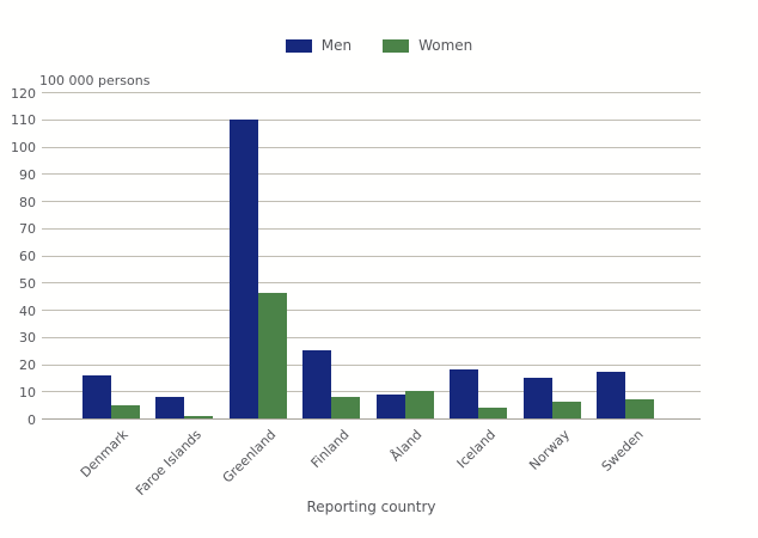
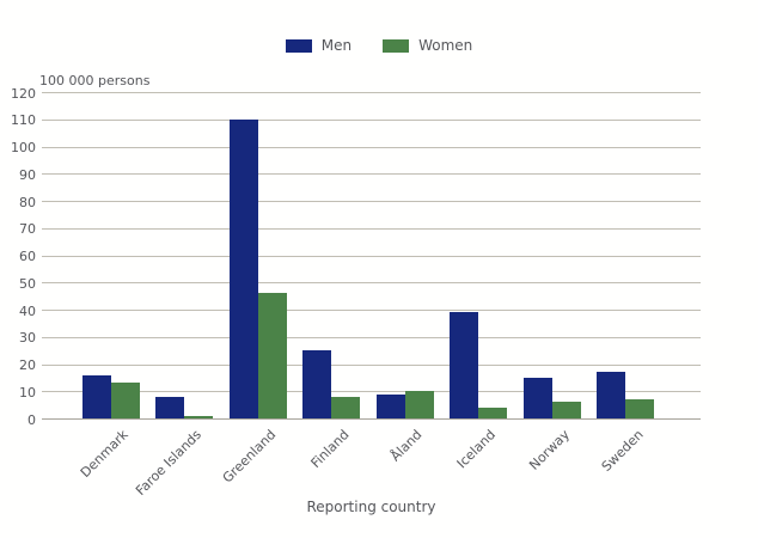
Women/Denmark: 5 -> 13
Men/Iceland: 18 -> 39
